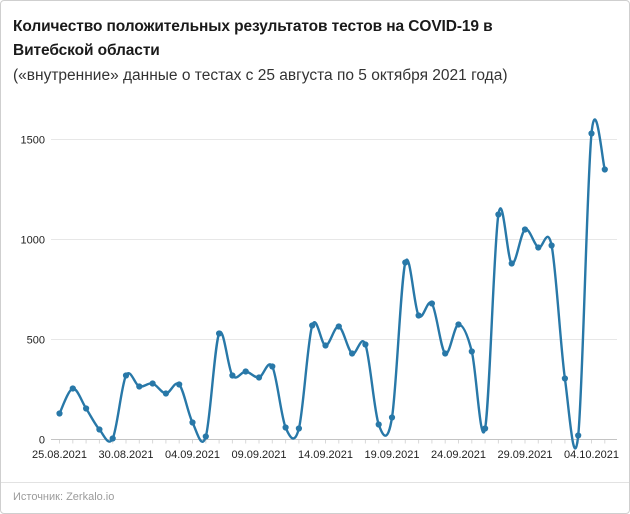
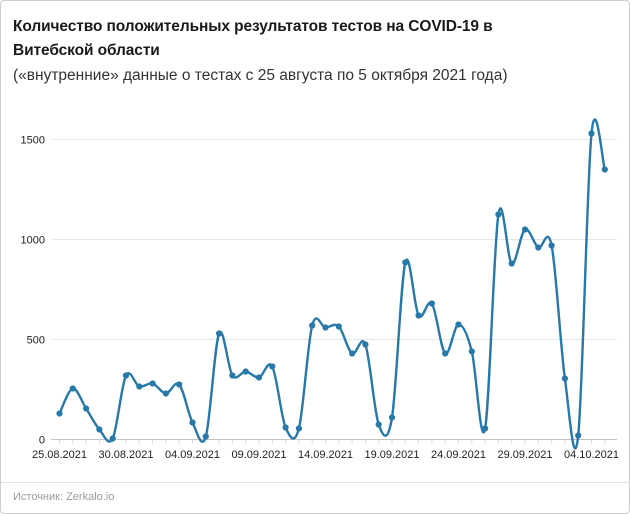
14.09.2021: 470 -> 560
